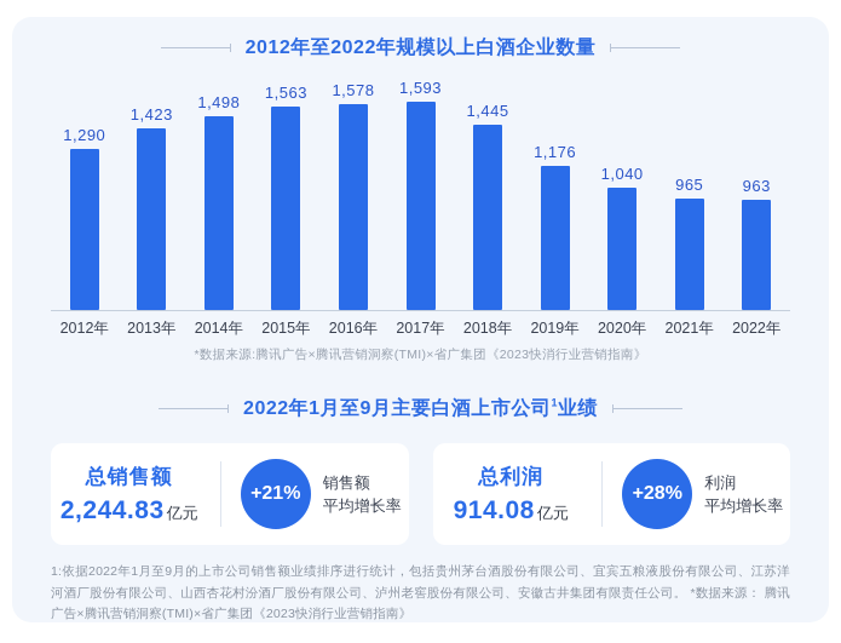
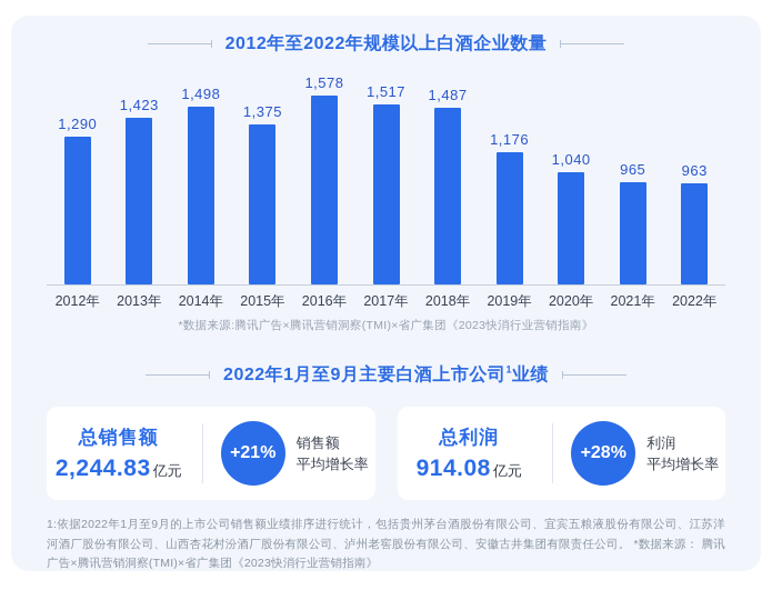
2015年: 1,563 -> 1,375
2017年: 1,593 -> 1,517
2018年: 1,445 -> 1,487
